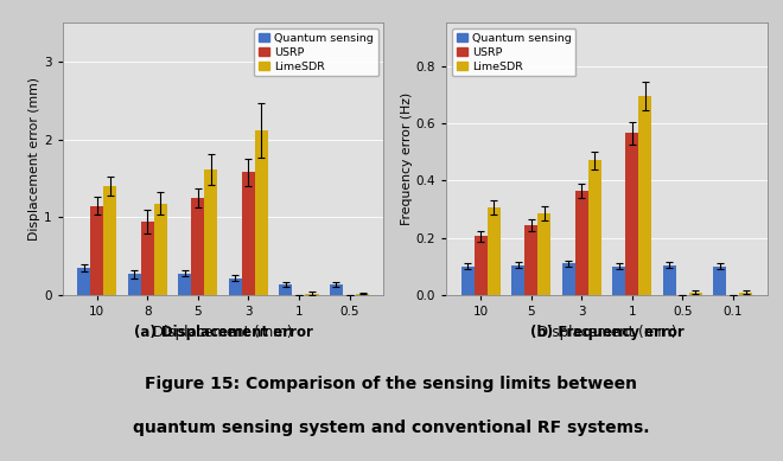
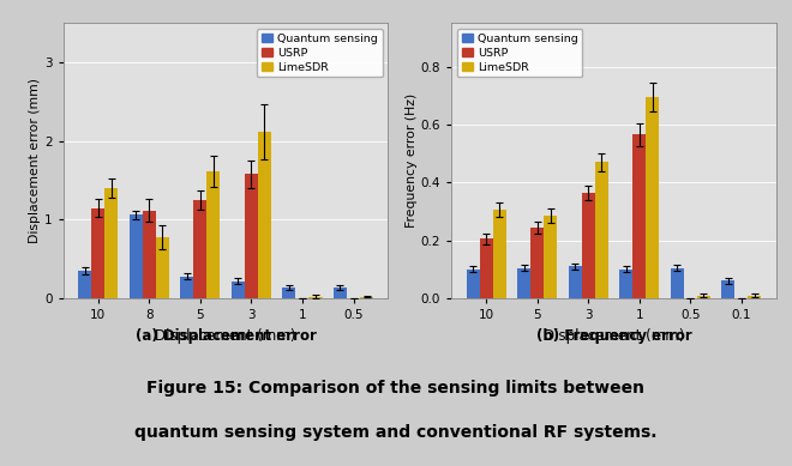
Quantum sensing/8: 0.27 -> 1.06
USRP/8: 0.95 -> 1.12
LimeSDR/8: 1.18 -> 0.78
Quantum sensing/0.1: 0.100 -> 0.060
